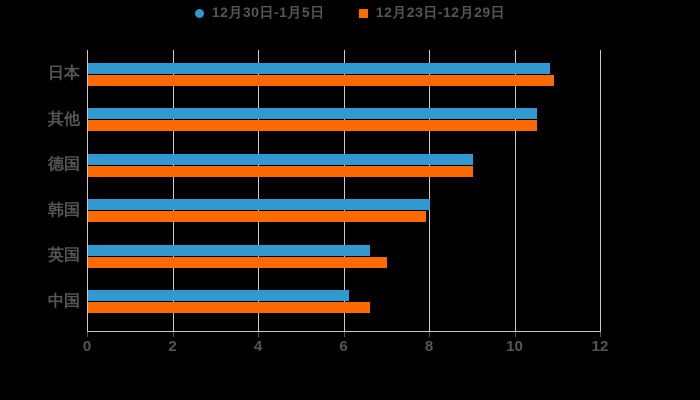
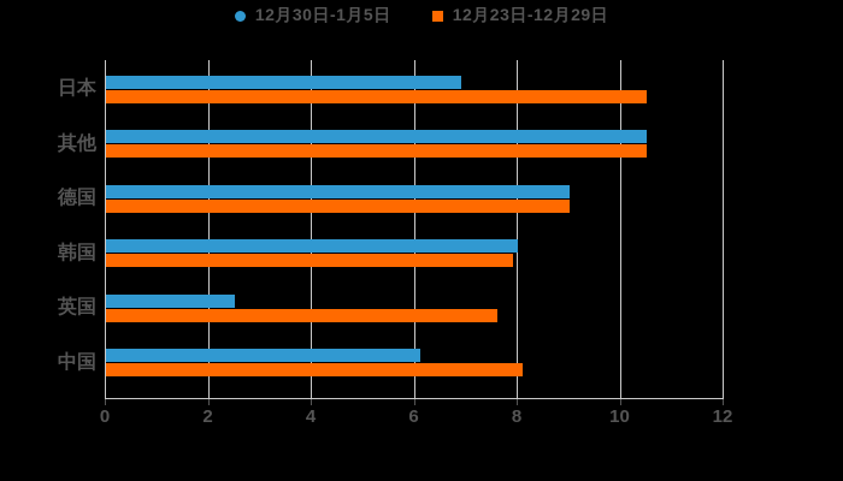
12月30日-1月5日/日本: 10.8 -> 6.9
12月23日-12月29日/日本: 10.9 -> 10.5
12月30日-1月5日/英国: 6.6 -> 2.5
12月23日-12月29日/英国: 7.0 -> 7.6
12月23日-12月29日/中国: 6.6 -> 8.1
